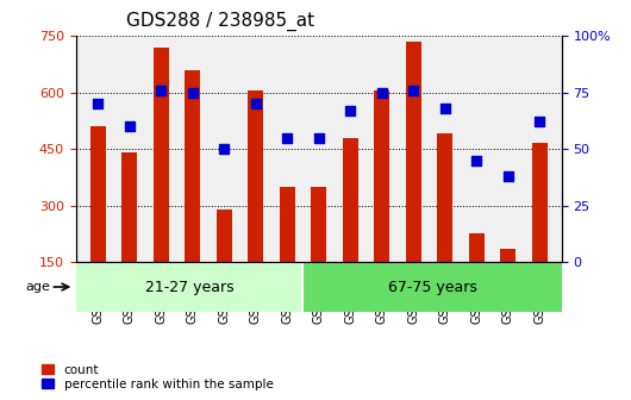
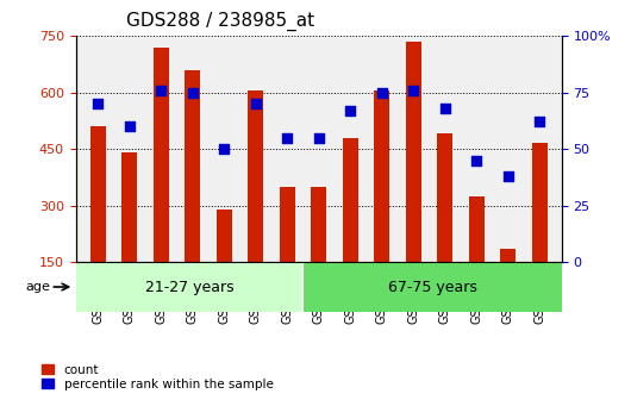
count/GSM5313: 225 -> 325
